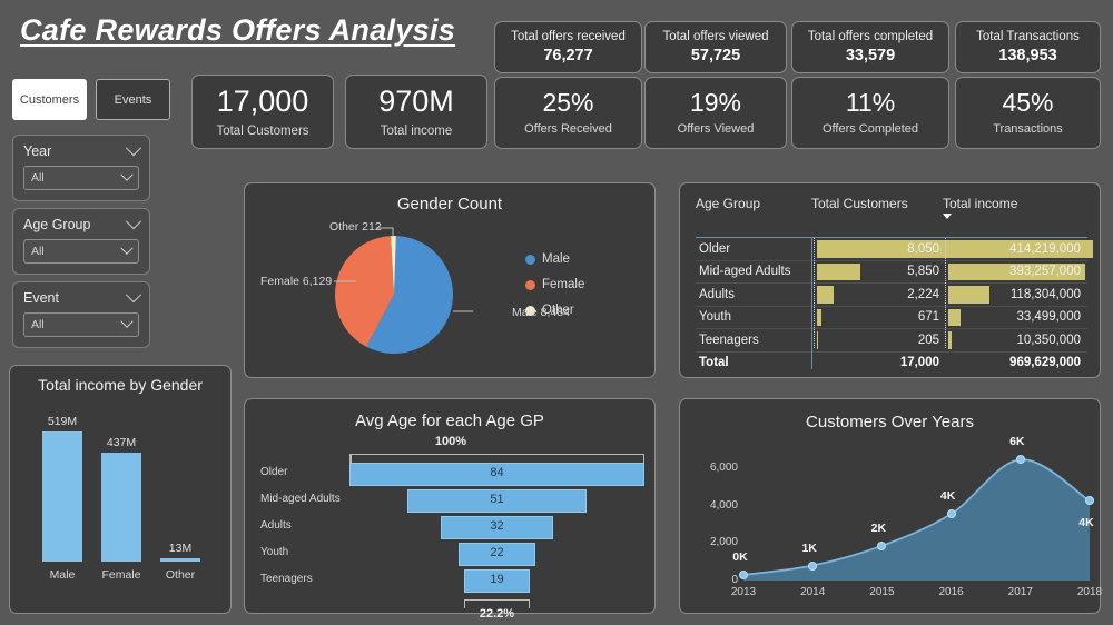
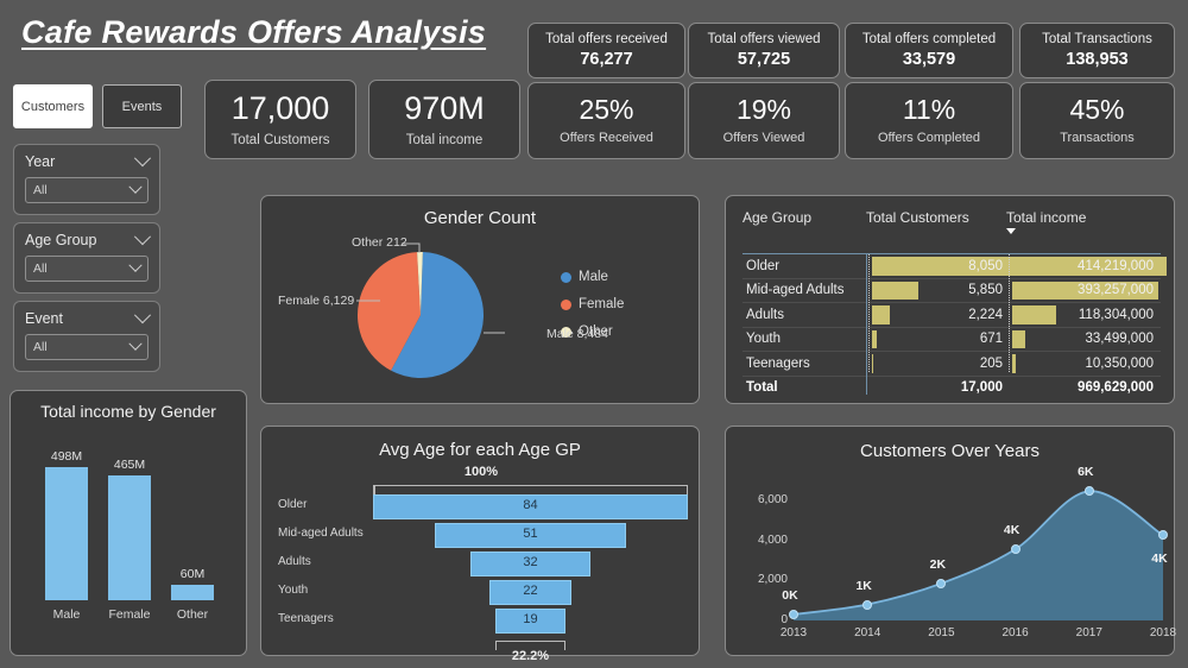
Total income by Gender/Male: 519M -> 498M
Total income by Gender/Female: 437M -> 465M
Total income by Gender/Other: 13M -> 60M
